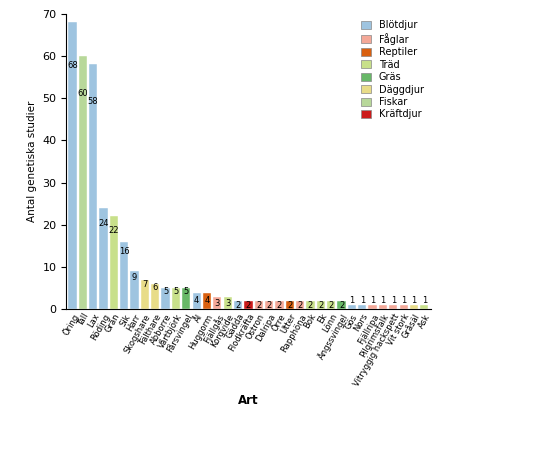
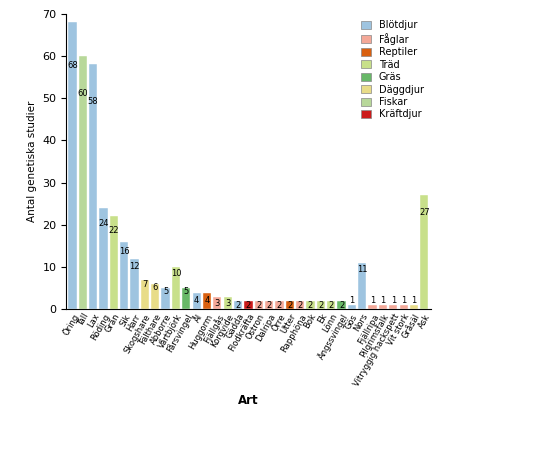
Harr: 9 -> 12
Vårtbjörk: 5 -> 10
Nors: 1 -> 11
Ask: 1 -> 27
